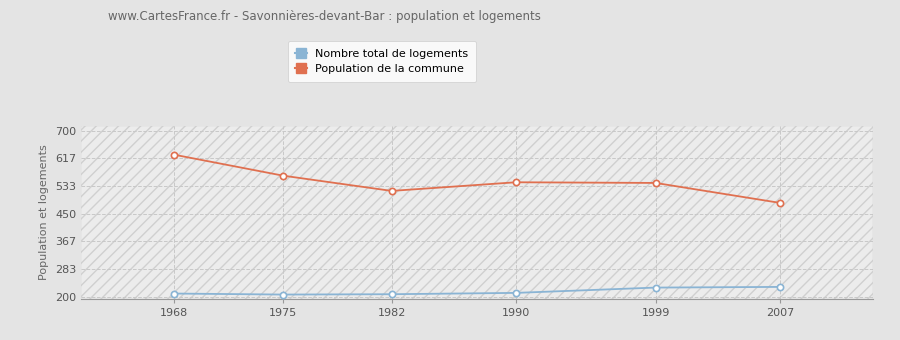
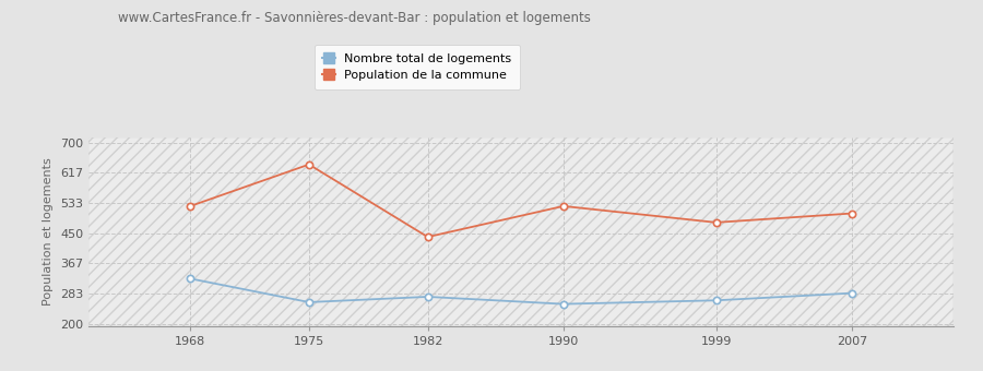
Population de la commune/1968: 628 -> 525
Nombre total de logements/1968: 210 -> 325
Population de la commune/1975: 565 -> 640
Nombre total de logements/1975: 207 -> 260
Population de la commune/1982: 519 -> 440
Nombre total de logements/1982: 208 -> 275
Population de la commune/1990: 545 -> 525
Nombre total de logements/1990: 212 -> 255
Population de la commune/1999: 543 -> 480
Nombre total de logements/1999: 228 -> 265
Population de la commune/2007: 483 -> 505
Nombre total de logements/2007: 230 -> 285
